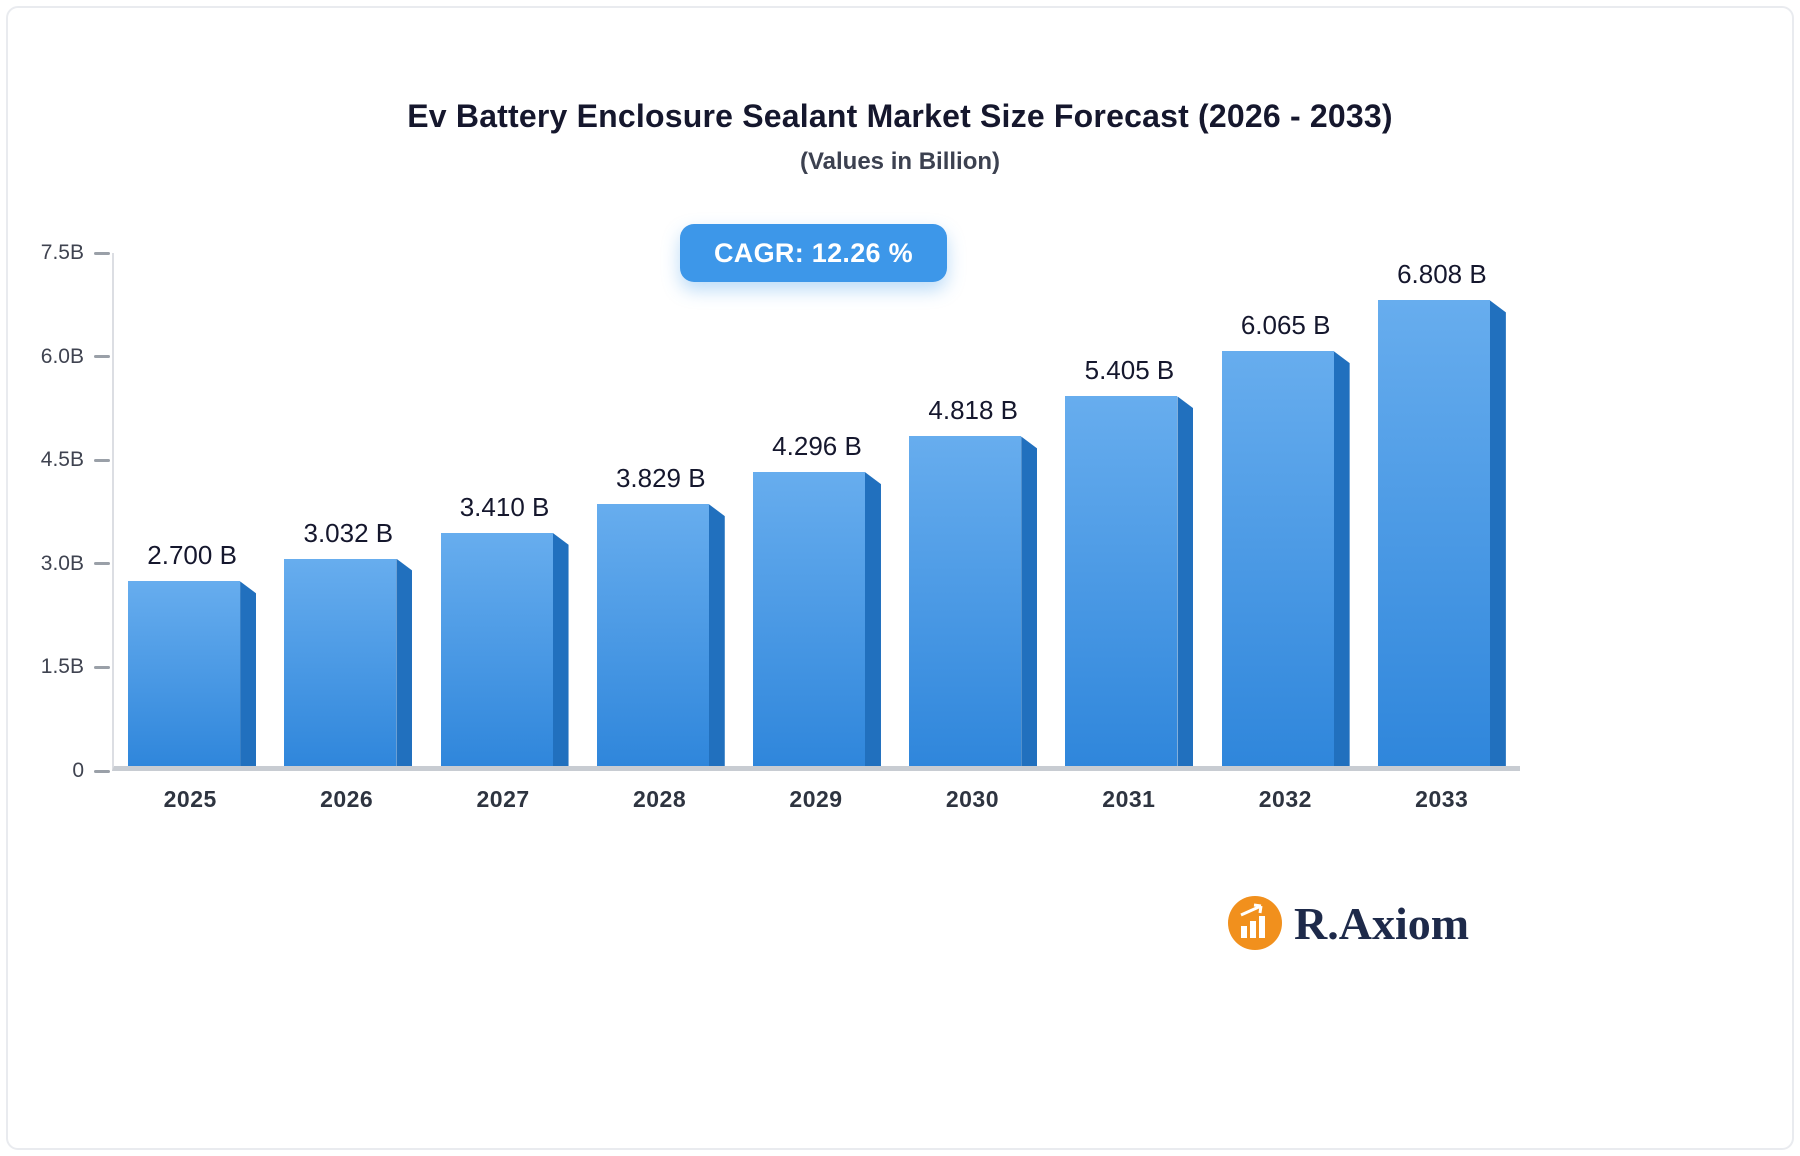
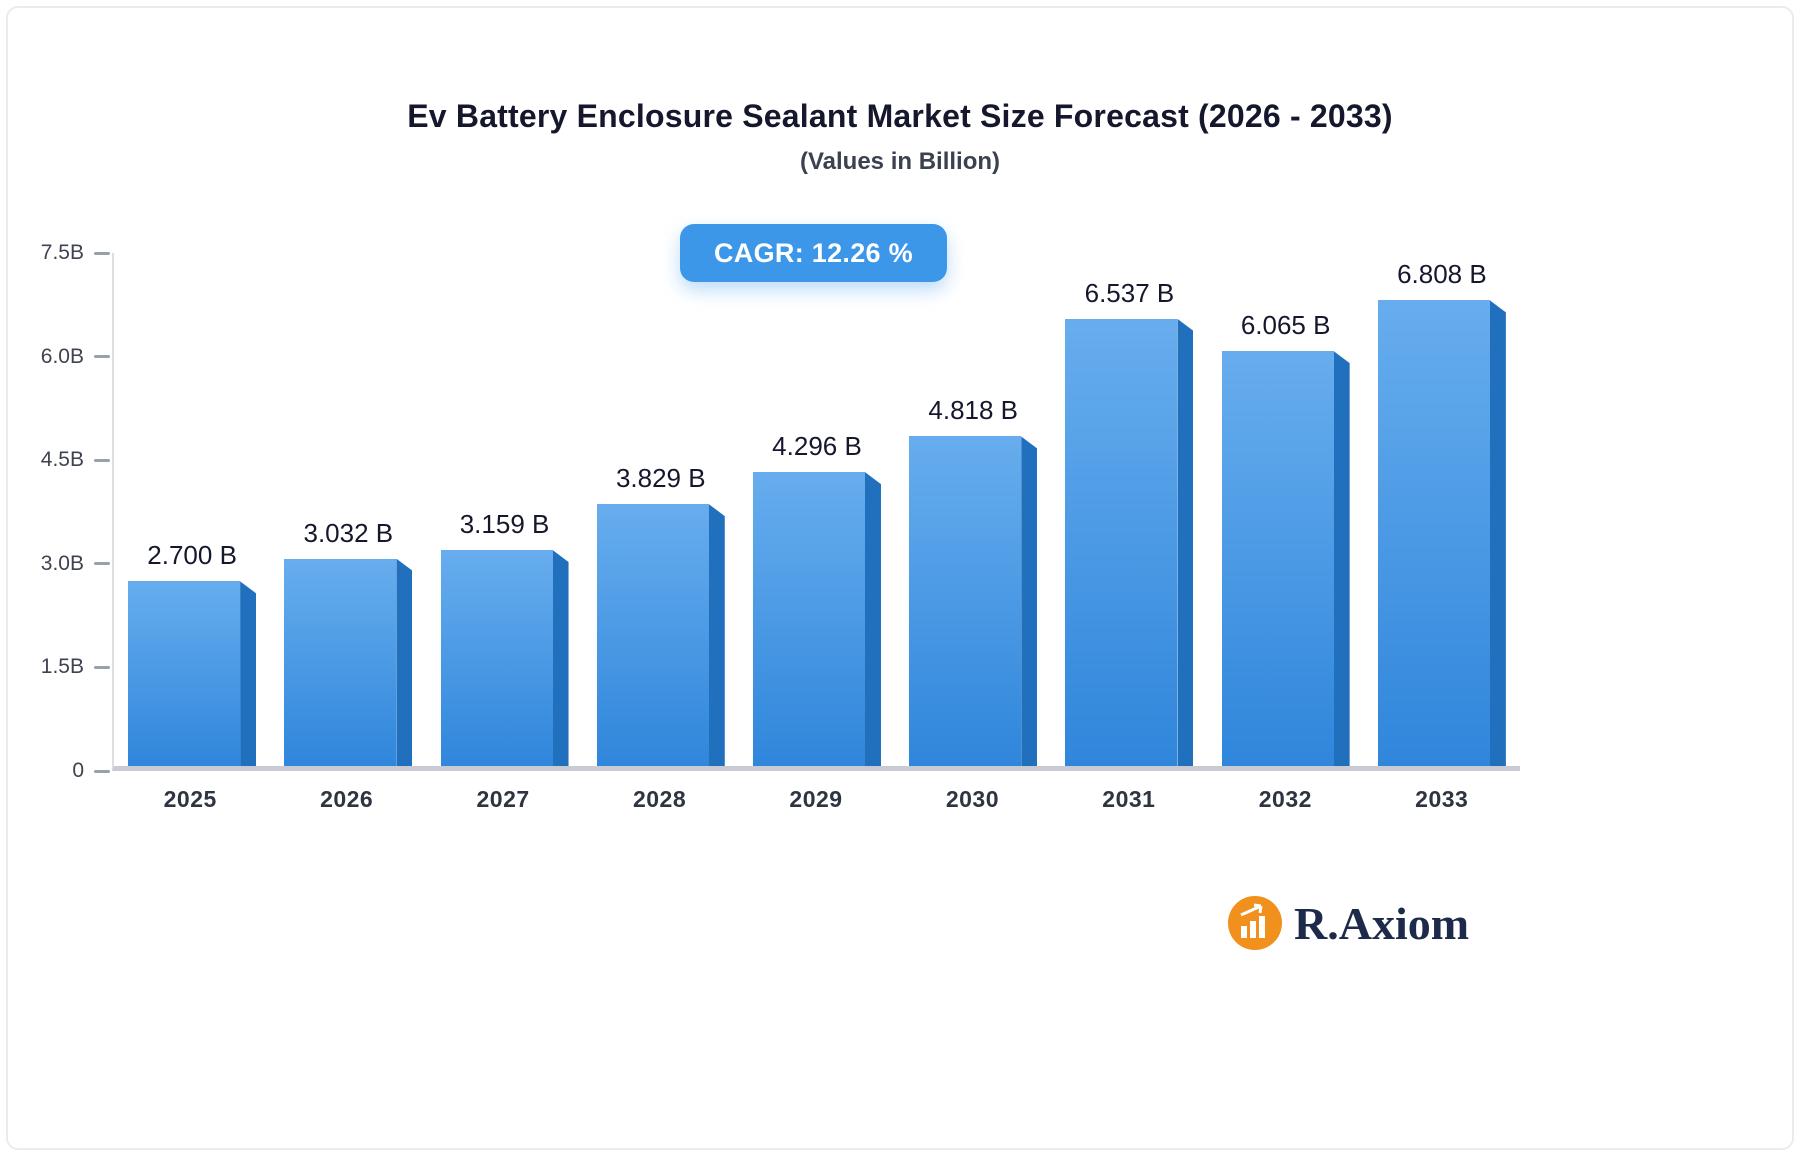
2027: 3.410 -> 3.159
2031: 5.405 -> 6.537
